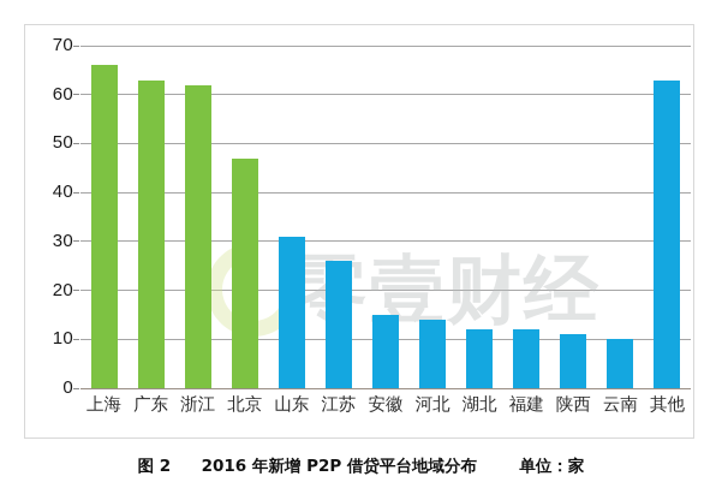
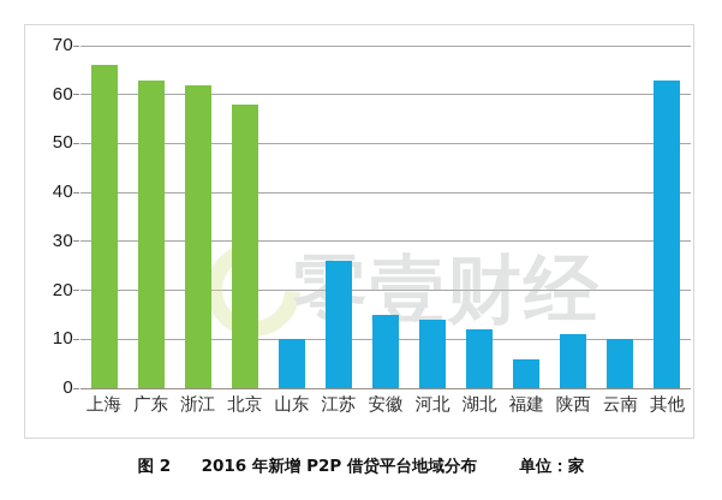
北京: 47 -> 58
山东: 31 -> 10
福建: 12 -> 6
